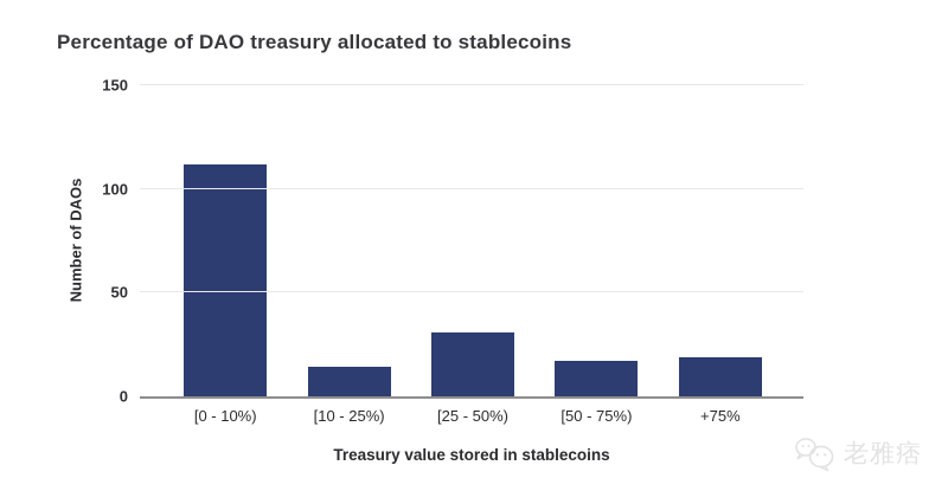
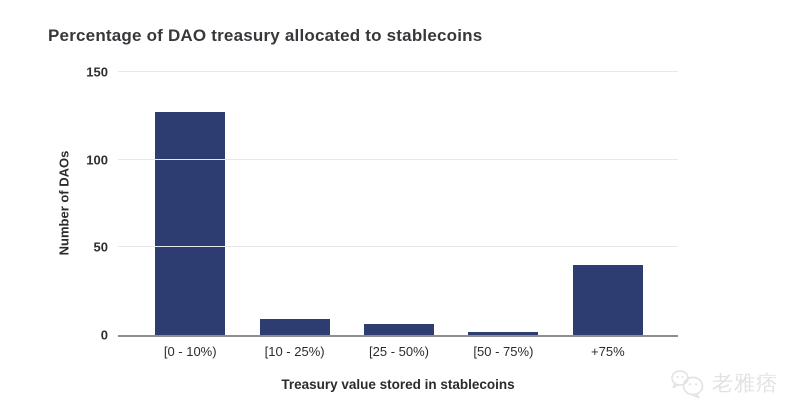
[0 - 10%): 112 -> 127
[10 - 25%): 14 -> 9
[25 - 50%): 31 -> 6
[50 - 75%): 17 -> 2
+75%: 19 -> 40
